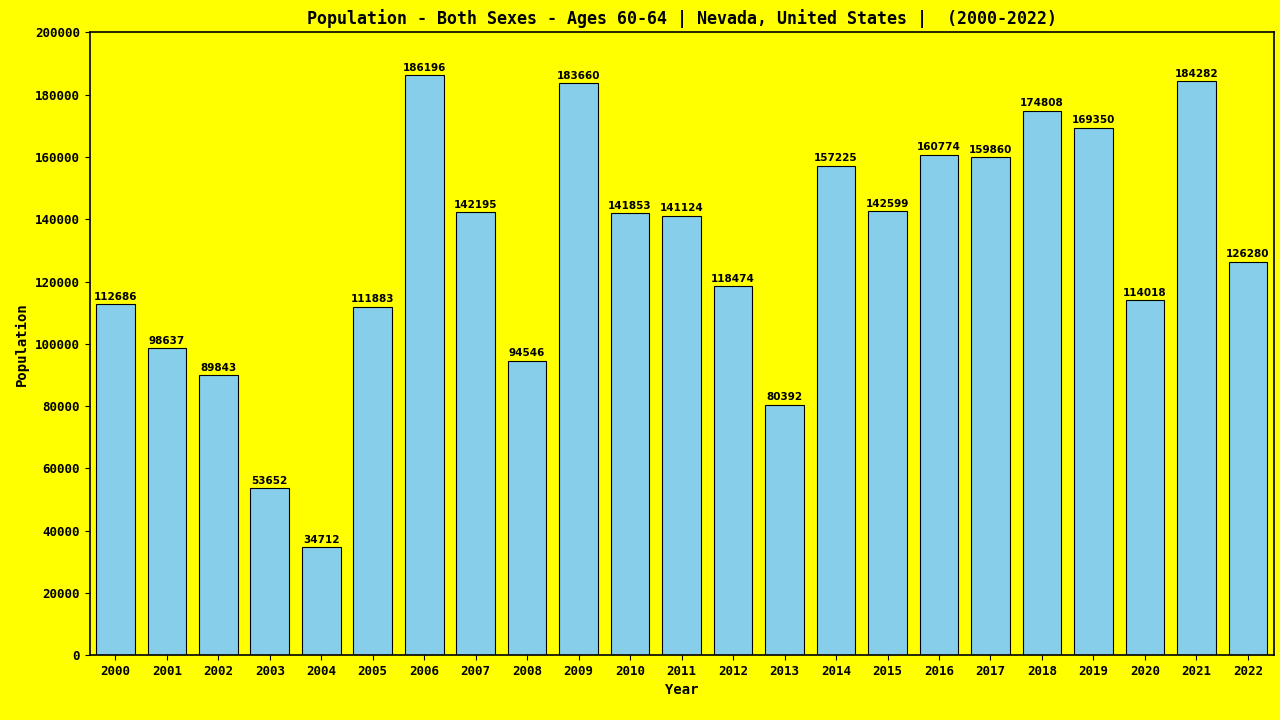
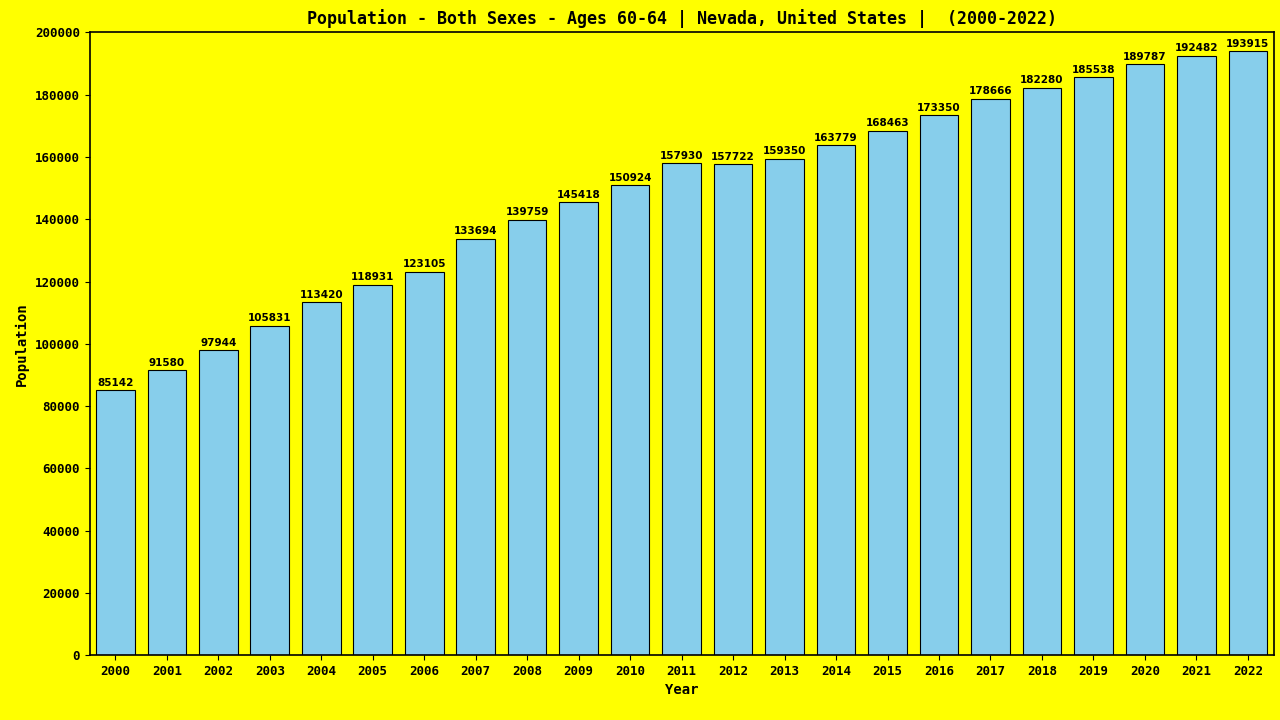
2000: 112686 -> 85142
2001: 98637 -> 91580
2002: 89843 -> 97944
2003: 53652 -> 105831
2004: 34712 -> 113420
2005: 111883 -> 118931
2006: 186196 -> 123105
2007: 142195 -> 133694
2008: 94546 -> 139759
2009: 183660 -> 145418
2010: 141853 -> 150924
2011: 141124 -> 157930
2012: 118474 -> 157722
2013: 80392 -> 159350
2014: 157225 -> 163779
2015: 142599 -> 168463
2016: 160774 -> 173350
2017: 159860 -> 178666
2018: 174808 -> 182280
2019: 169350 -> 185538
2020: 114018 -> 189787
2021: 184282 -> 192482
2022: 126280 -> 193915
